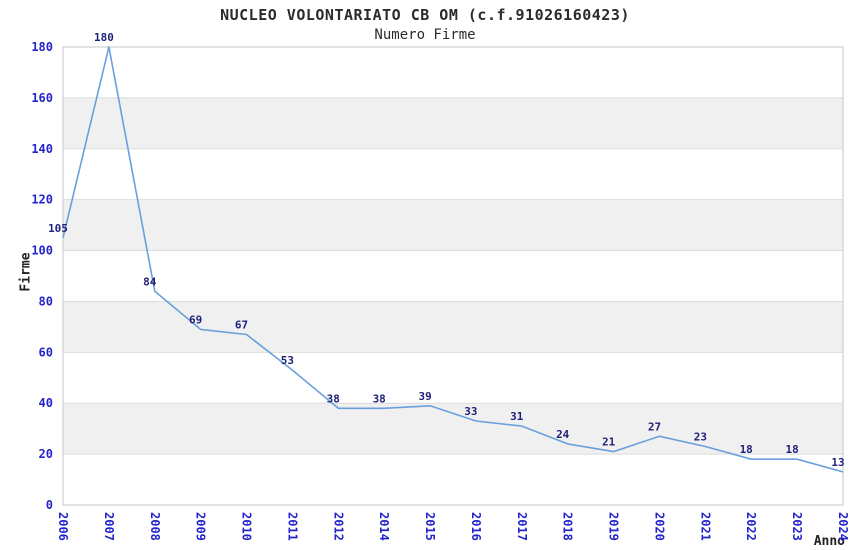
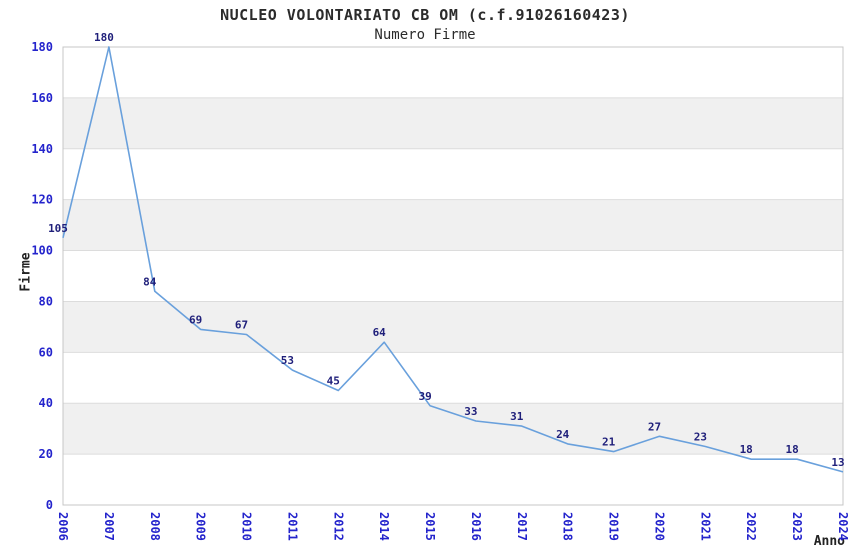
2012: 38 -> 45
2014: 38 -> 64
